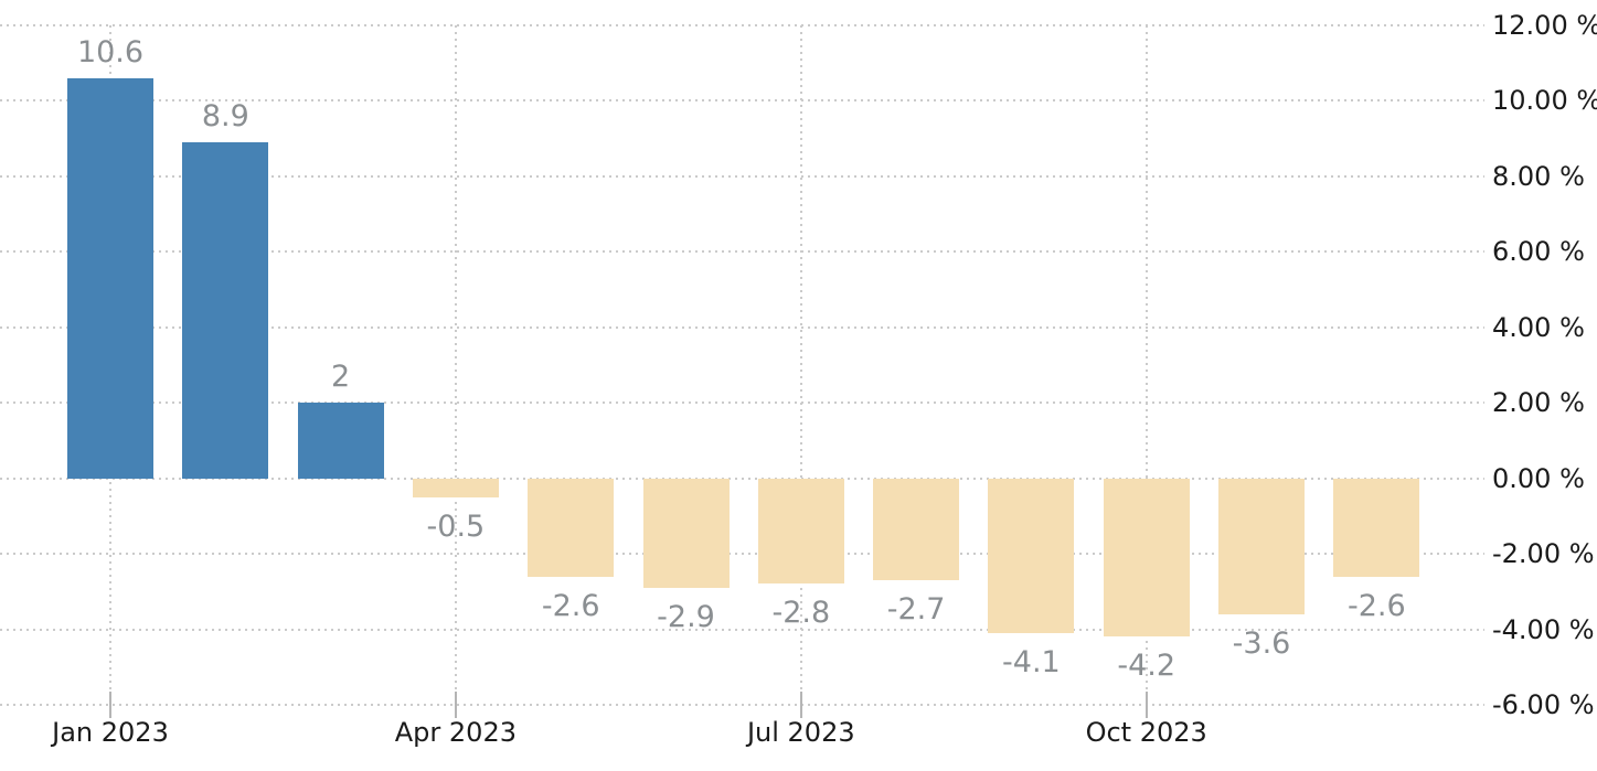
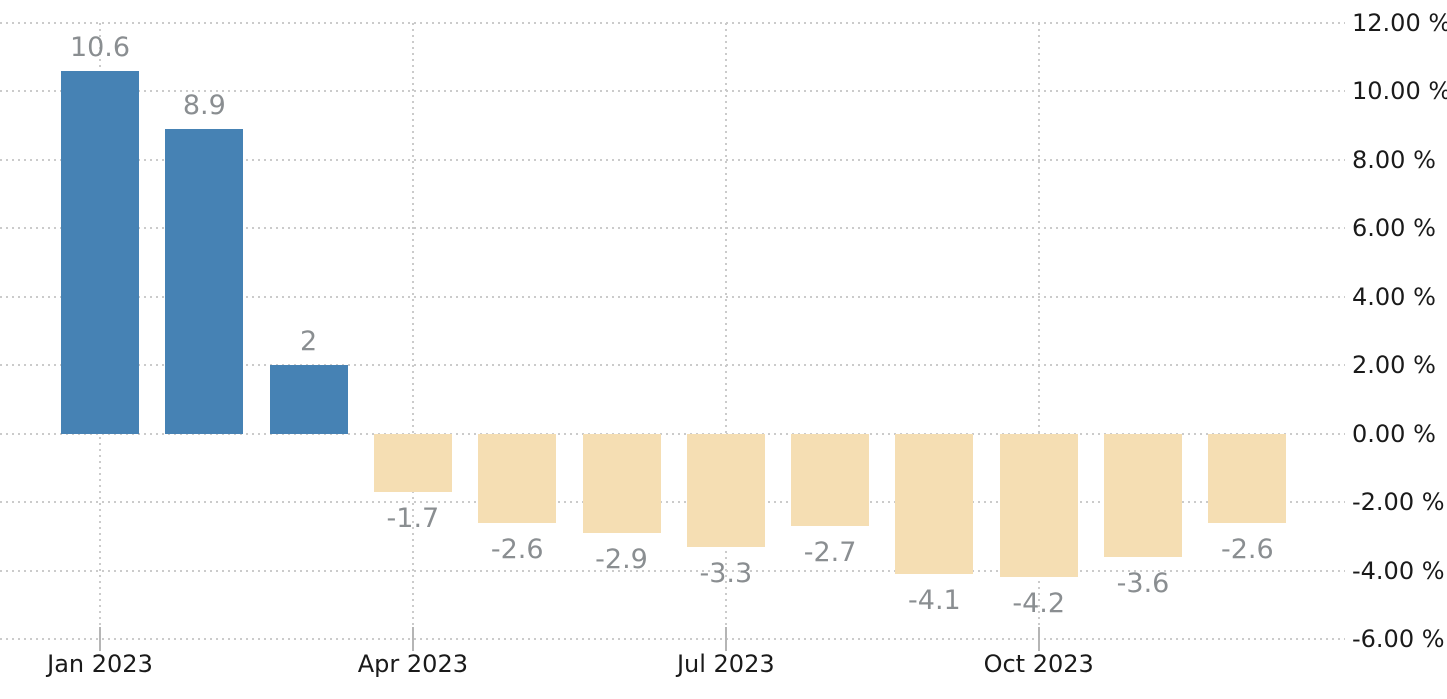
Apr 2023: -0.5 -> -1.7
Jul 2023: -2.8 -> -3.3
